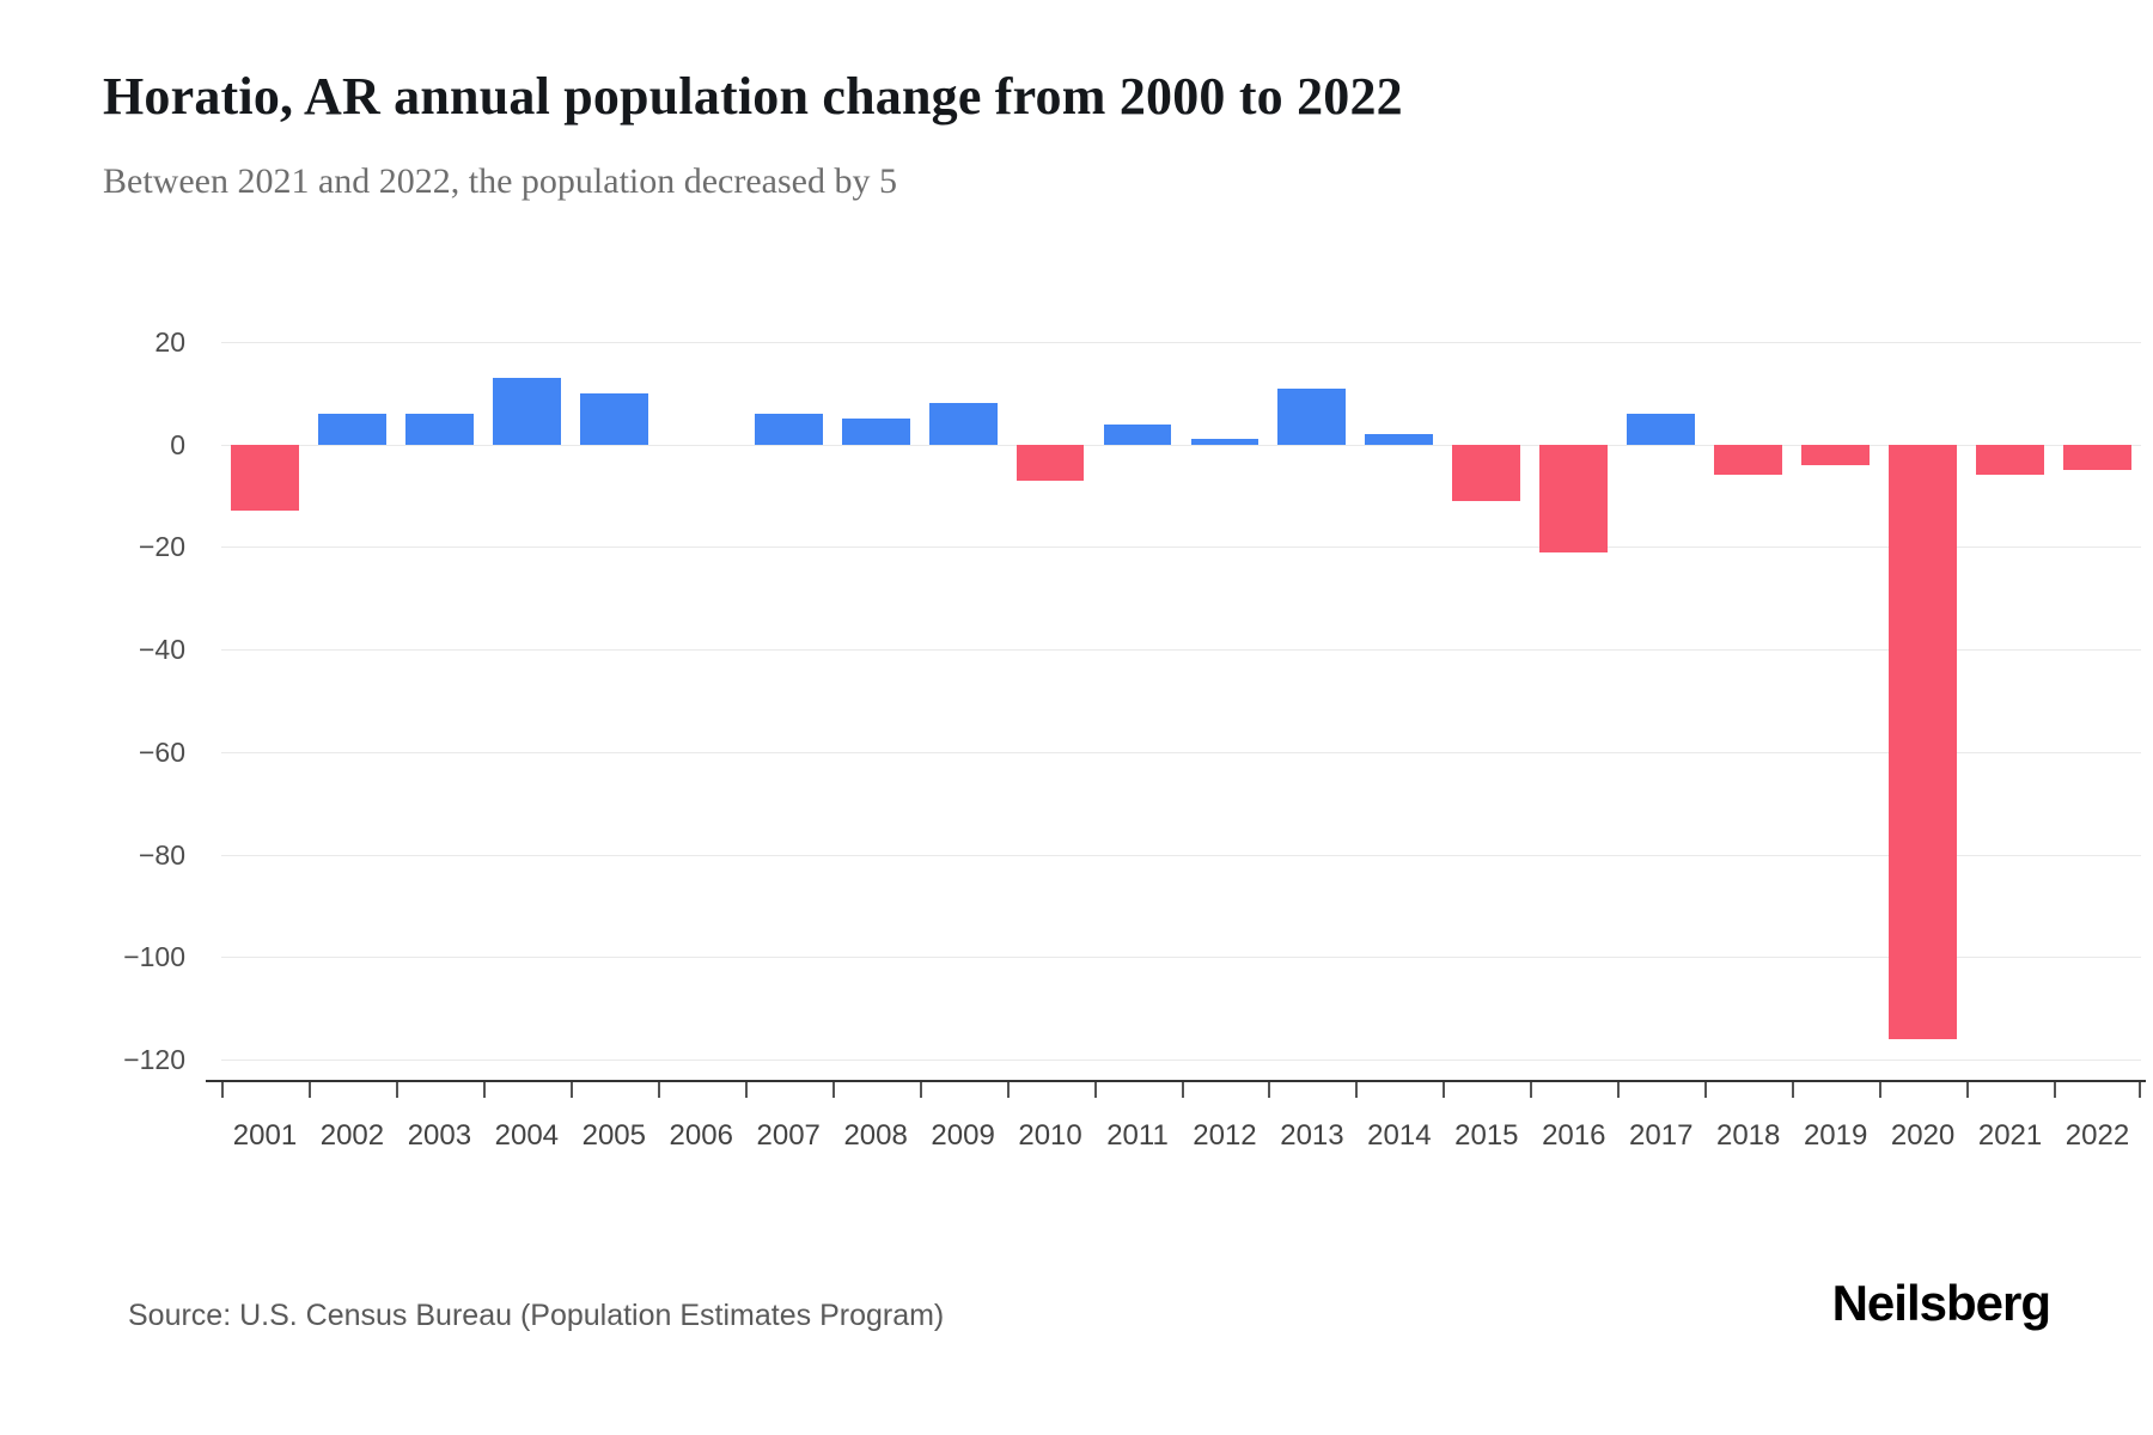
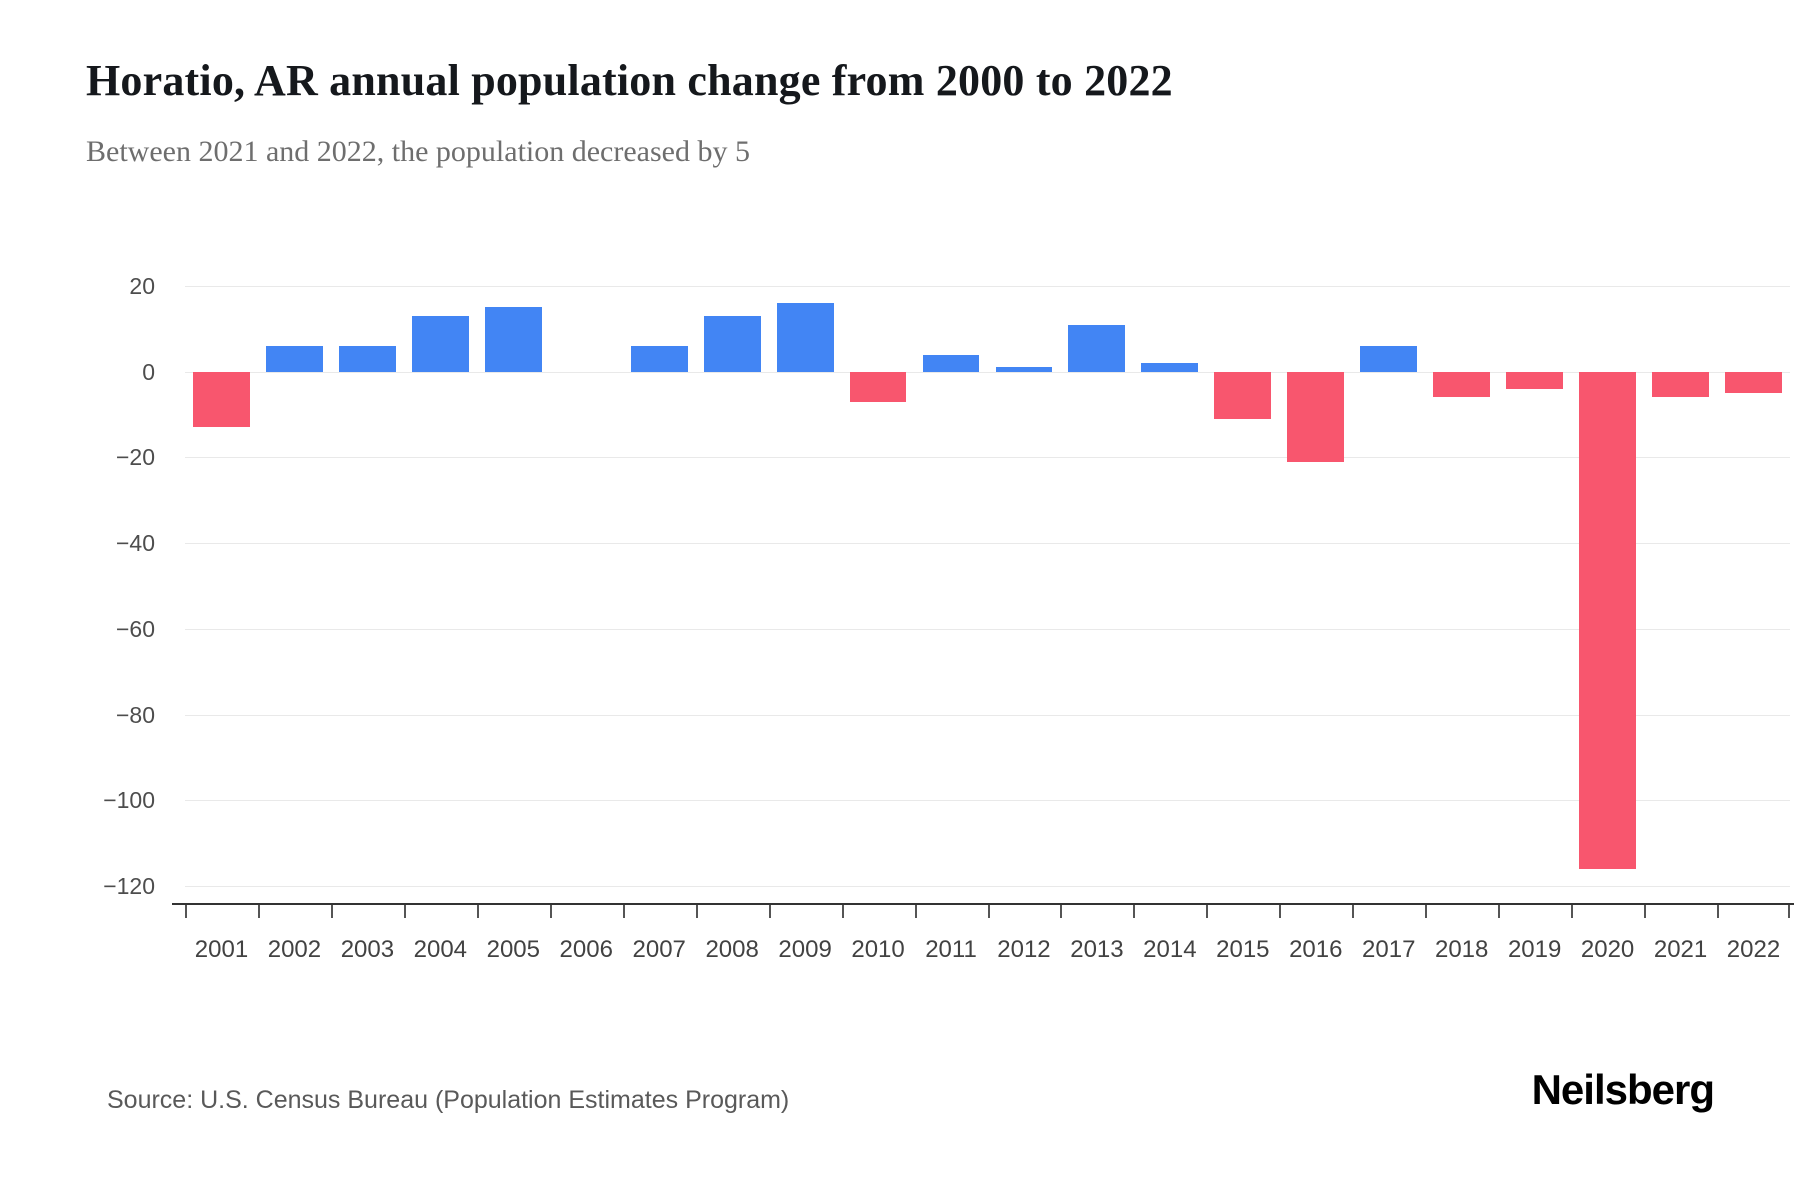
2005: 10 -> 15
2008: 5 -> 13
2009: 8 -> 16
